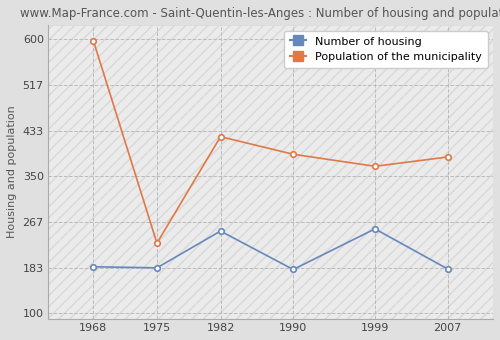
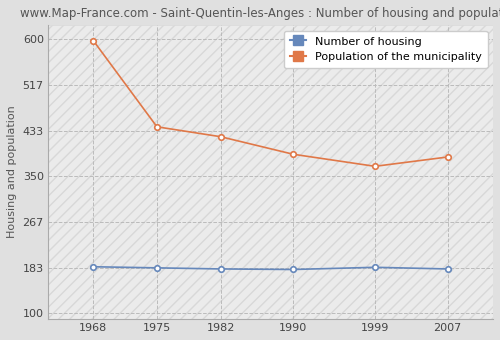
Population of the municipality/1975: 228 -> 440
Number of housing/1982: 250 -> 181
Number of housing/1999: 254 -> 184
